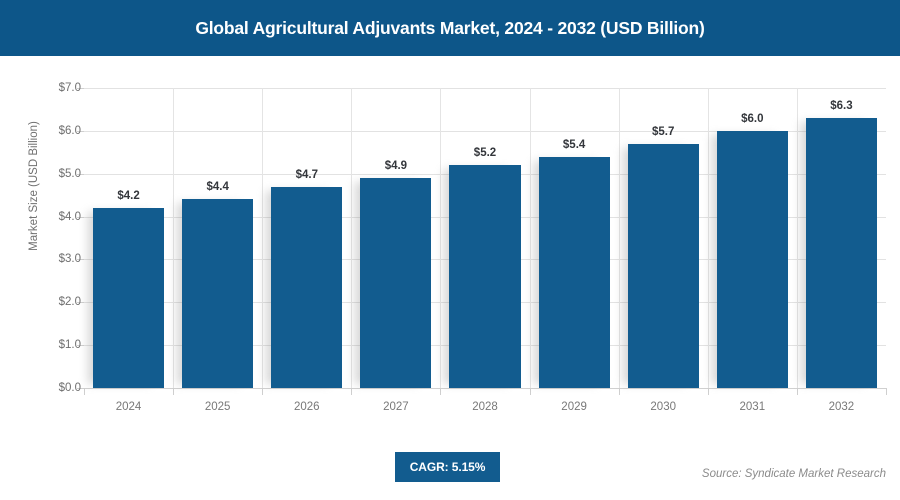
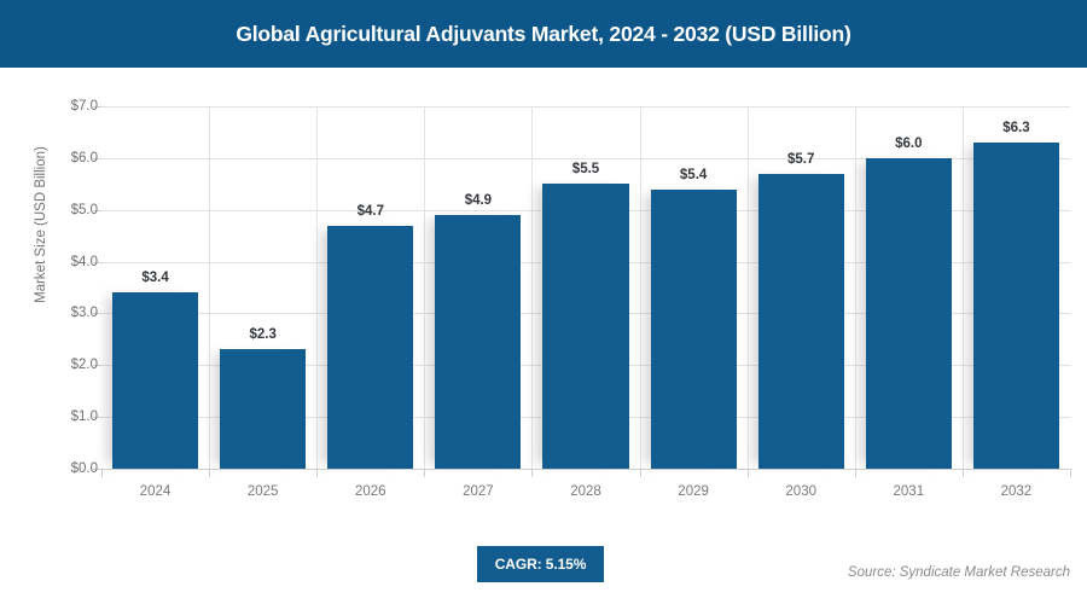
2024: $4.2 -> $3.4
2025: $4.4 -> $2.3
2028: $5.2 -> $5.5
